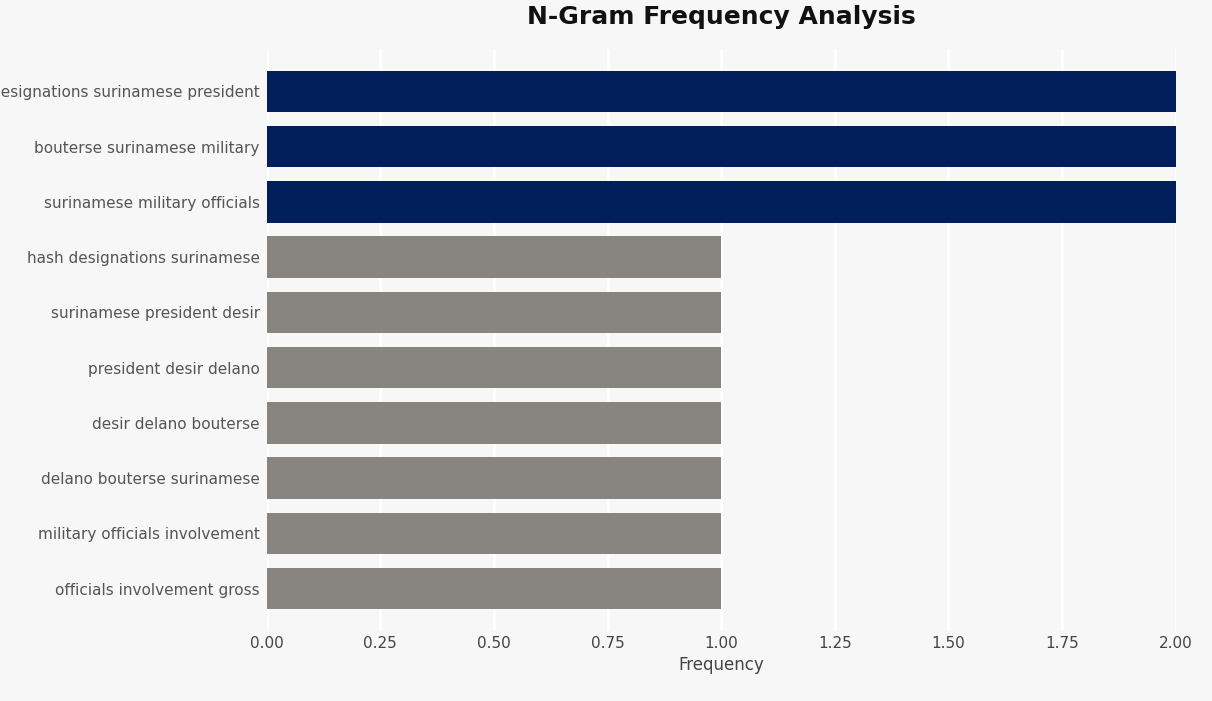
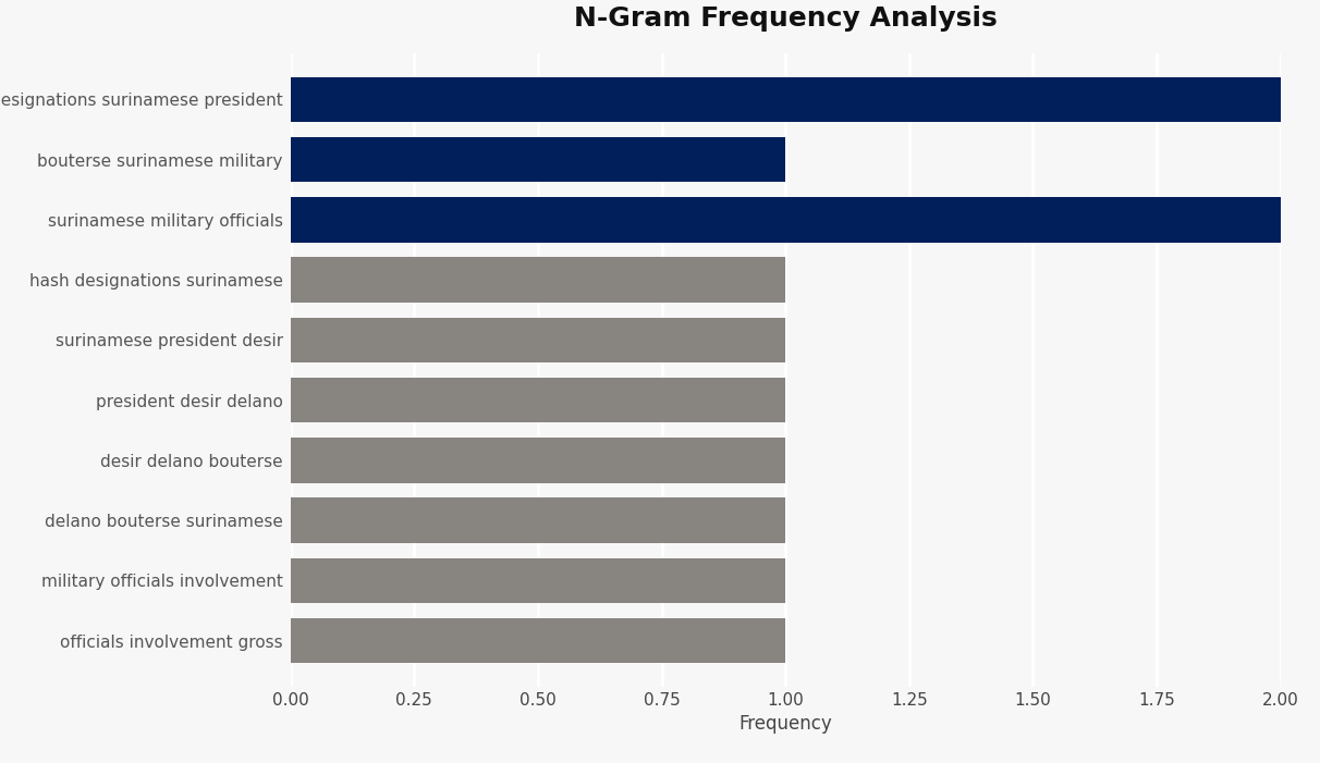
bouterse surinamese military: 2 -> 1
